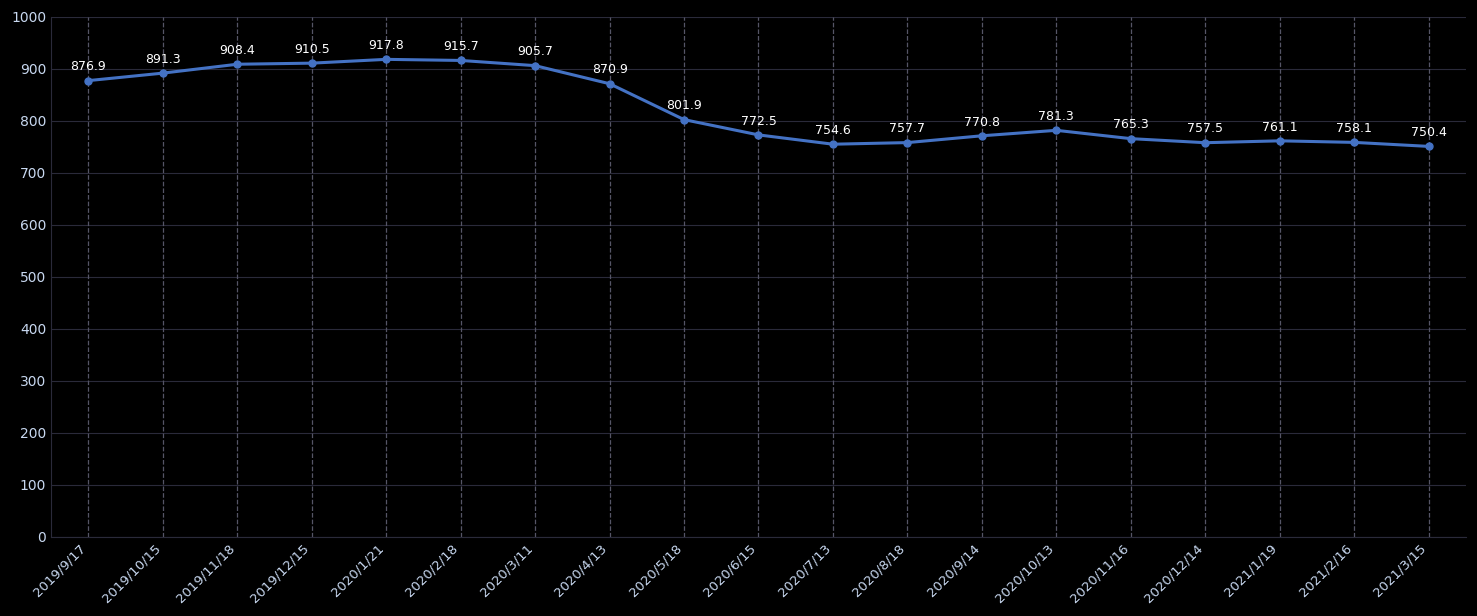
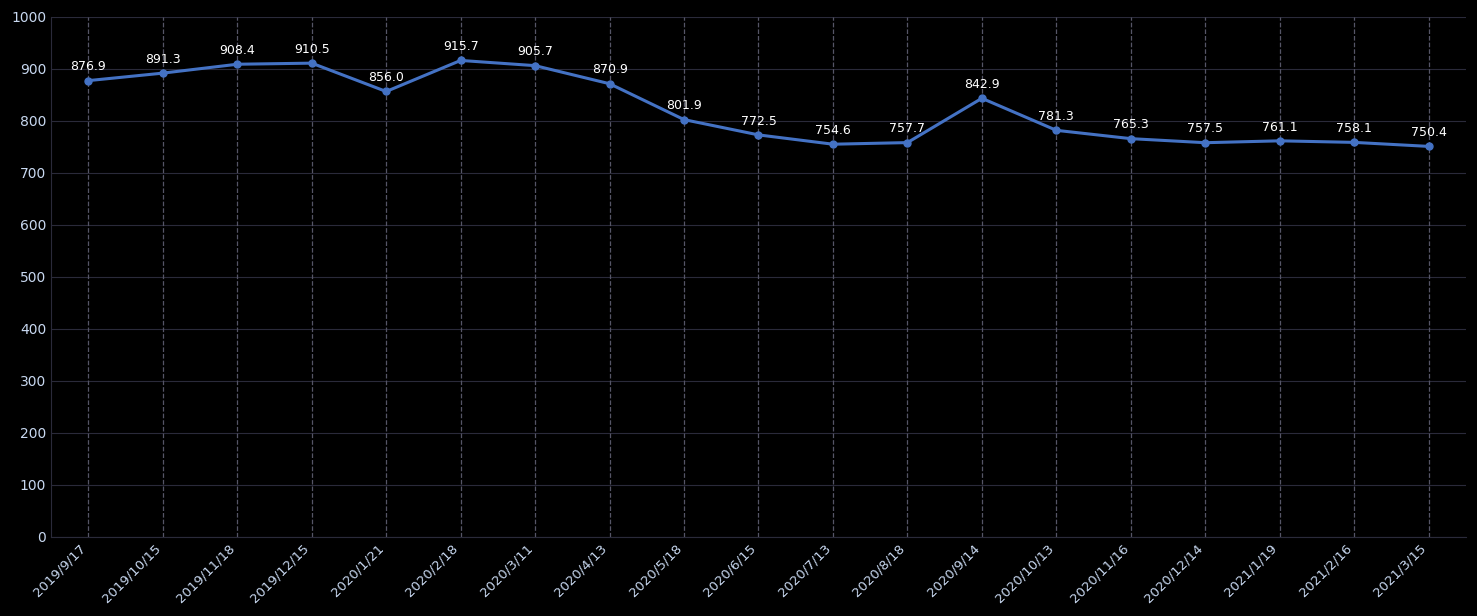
2020/1/21: 917.8 -> 856.0
2020/9/14: 770.8 -> 842.9
